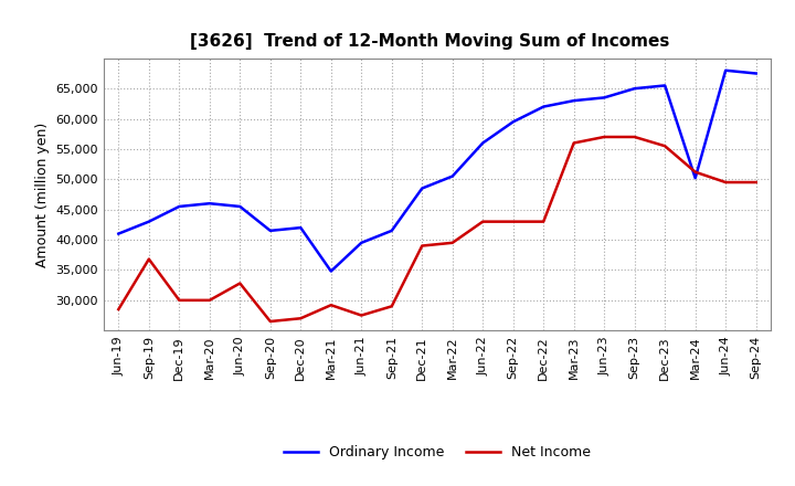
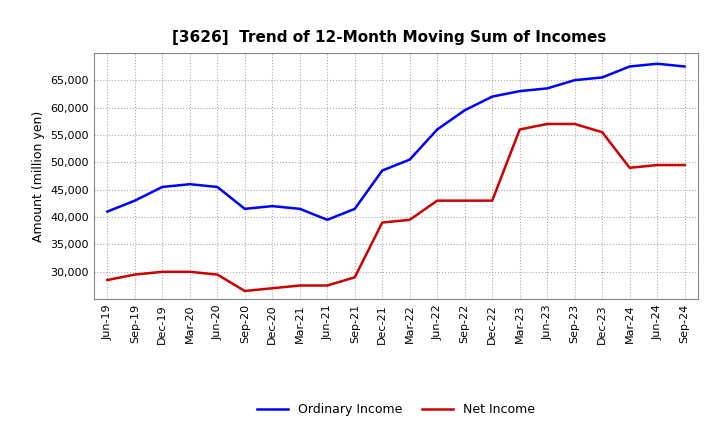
Net Income/Sep-19: 36,800 -> 29,500
Net Income/Jun-20: 32,800 -> 29,500
Ordinary Income/Mar-21: 34,800 -> 41,500
Net Income/Mar-21: 29,200 -> 27,500
Ordinary Income/Mar-24: 50,200 -> 67,500
Net Income/Mar-24: 51,200 -> 49,000
